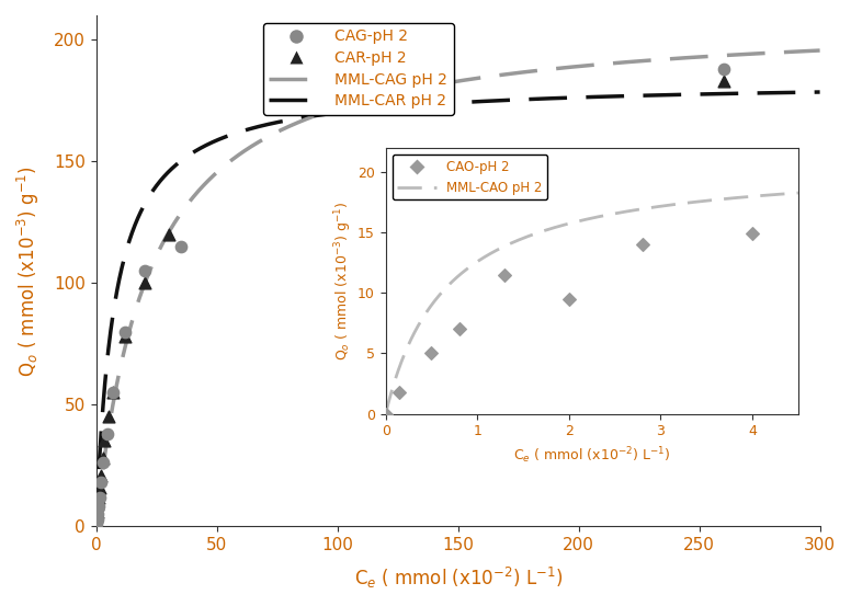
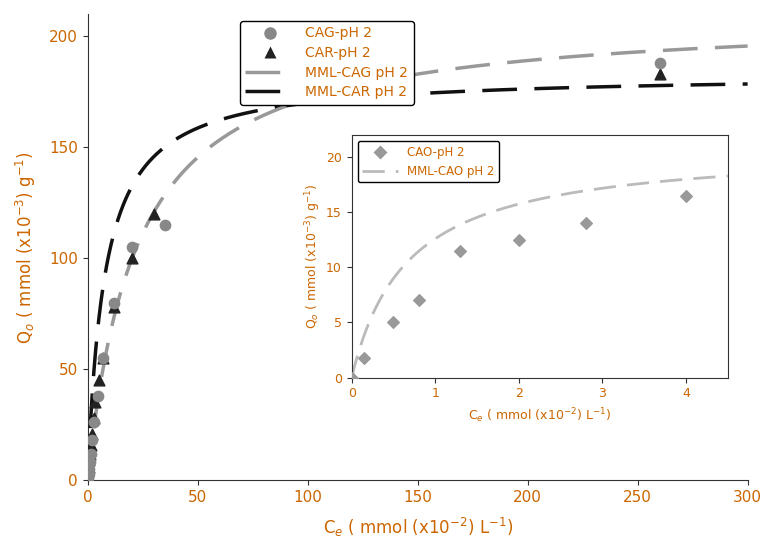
CAO-pH 2/2: 9.5 -> 12.5
CAO-pH 2/4: 14.9 -> 16.5
